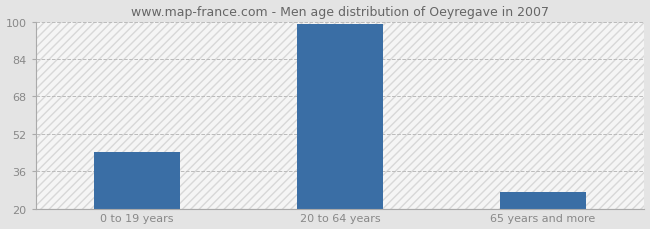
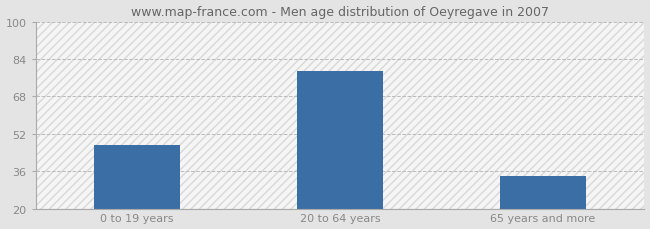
0 to 19 years: 44 -> 47
20 to 64 years: 99 -> 79
65 years and more: 27 -> 34
